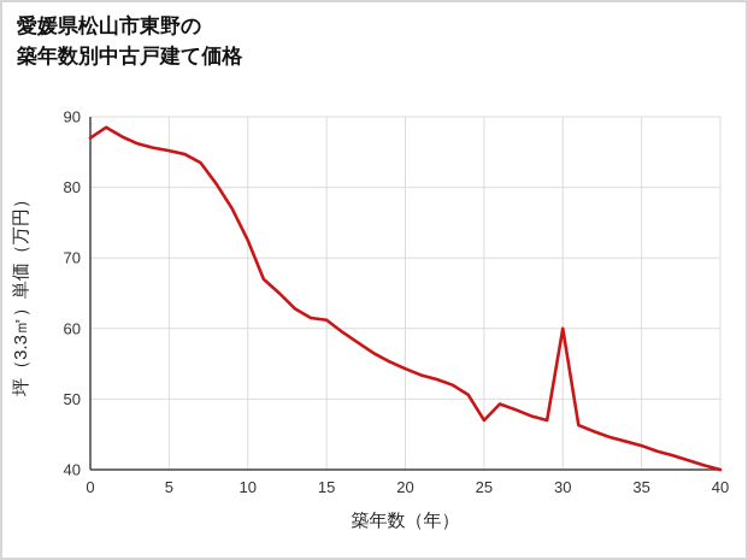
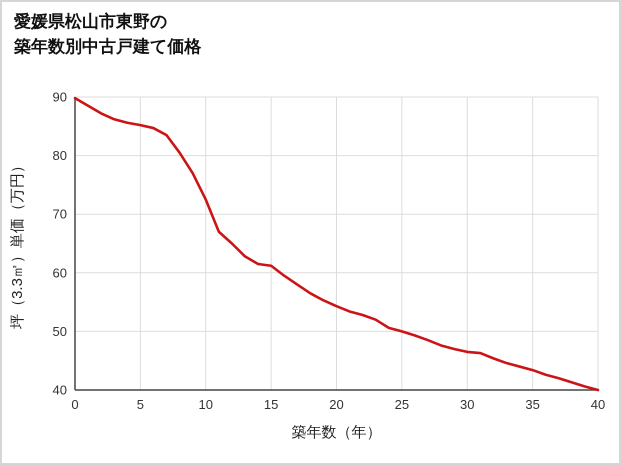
0: 87 -> 90
25: 47 -> 50
30: 60 -> 46
